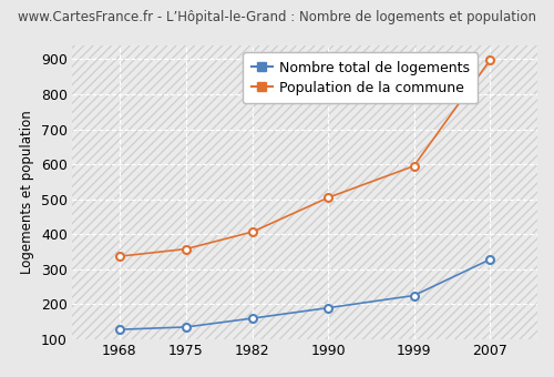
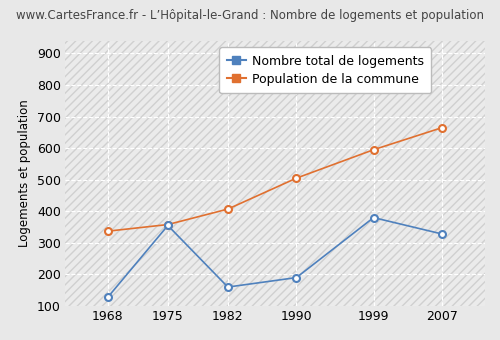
Nombre total de logements/1975: 135 -> 355
Nombre total de logements/1999: 225 -> 380
Population de la commune/2007: 897 -> 665
